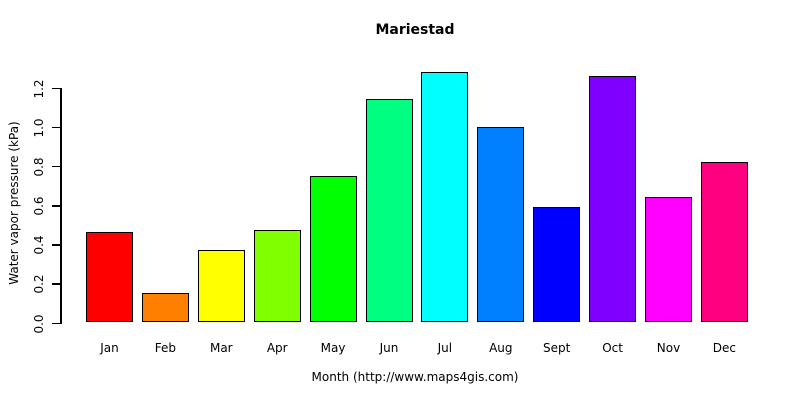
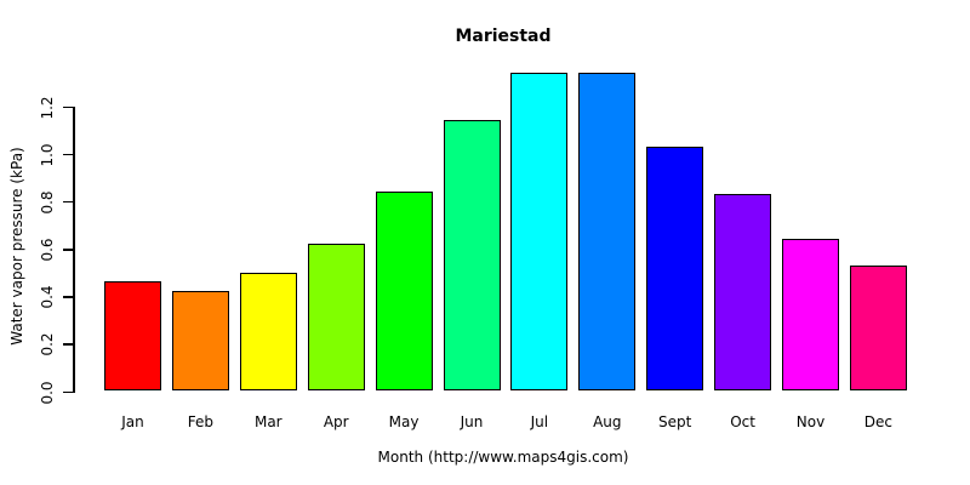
Feb: 0.15 -> 0.42
Mar: 0.37 -> 0.50
Apr: 0.47 -> 0.62
May: 0.75 -> 0.84
Jul: 1.28 -> 1.34
Aug: 1.00 -> 1.34
Sept: 0.59 -> 1.03
Oct: 1.26 -> 0.83
Dec: 0.82 -> 0.53
